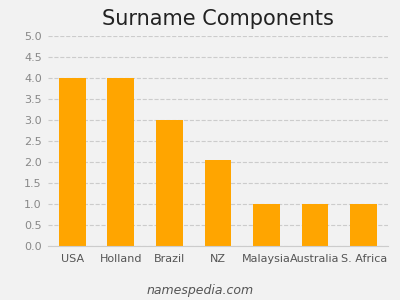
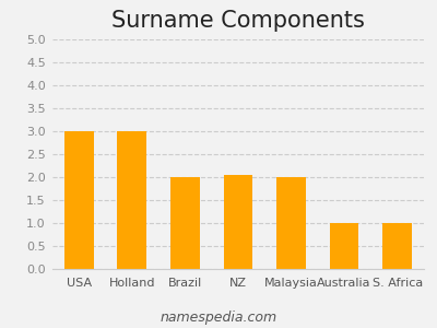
USA: 4.00 -> 3.00
Holland: 4.00 -> 3.00
Brazil: 3.00 -> 2.00
Malaysia: 1.00 -> 2.00
